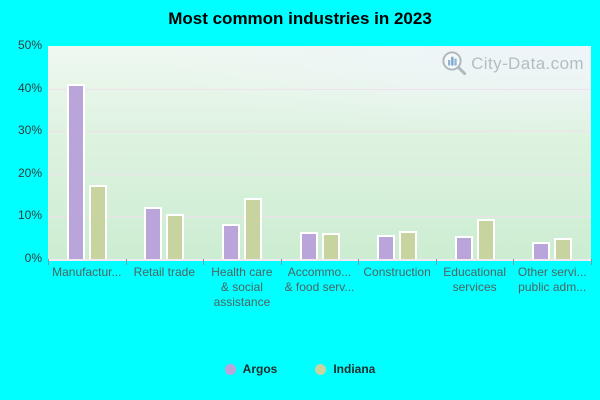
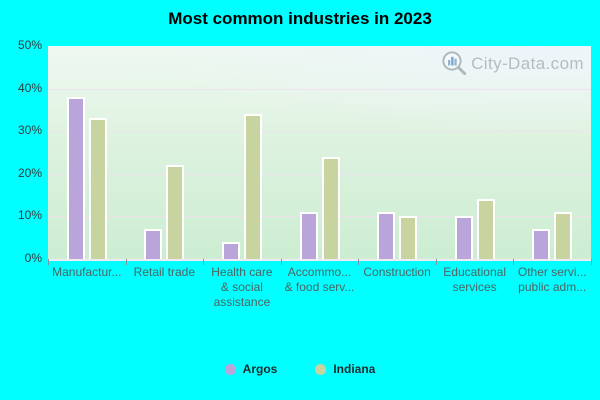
Argos/Manufactur...: 41% -> 38%
Indiana/Manufactur...: 17% -> 33%
Argos/Retail trade: 12% -> 7%
Indiana/Retail trade: 10% -> 22%
Argos/Health care & social assistance: 8% -> 4%
Indiana/Health care & social assistance: 14% -> 34%
Argos/Accommo... & food serv...: 6% -> 11%
Indiana/Accommo... & food serv...: 6% -> 24%
Argos/Construction: 6% -> 11%
Indiana/Construction: 7% -> 10%
Argos/Educational services: 5% -> 10%
Indiana/Educational services: 9% -> 14%
Argos/Other servi... public adm...: 4% -> 7%
Indiana/Other servi... public adm...: 5% -> 11%
